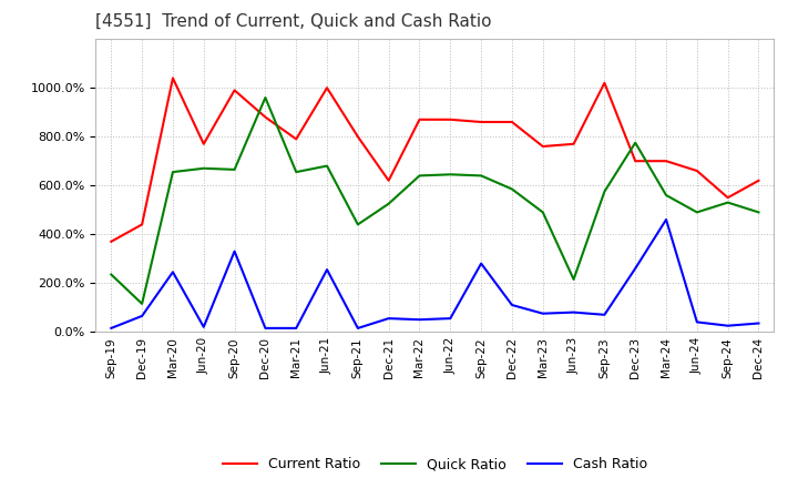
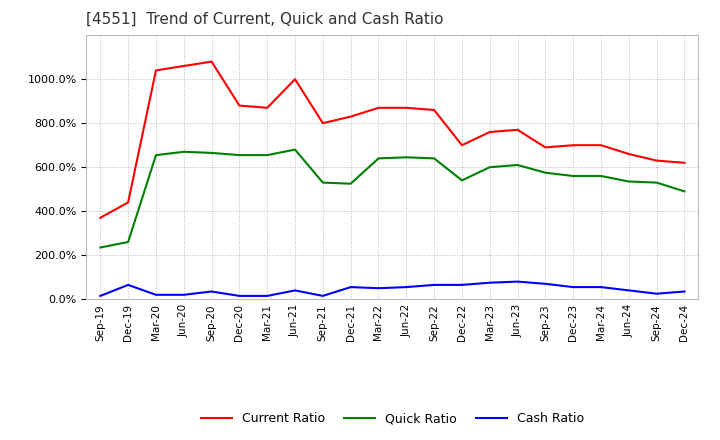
Quick Ratio/Dec-19: 115% -> 260%
Cash Ratio/Mar-20: 245% -> 20%
Current Ratio/Jun-20: 770% -> 1060%
Current Ratio/Sep-20: 990% -> 1080%
Cash Ratio/Sep-20: 330% -> 35%
Quick Ratio/Dec-20: 960% -> 655%
Current Ratio/Mar-21: 790% -> 870%
Cash Ratio/Jun-21: 255% -> 40%
Quick Ratio/Sep-21: 440% -> 530%
Current Ratio/Dec-21: 620% -> 830%
Cash Ratio/Sep-22: 280% -> 65%
Current Ratio/Dec-22: 860% -> 700%
Quick Ratio/Dec-22: 585% -> 540%
Cash Ratio/Dec-22: 110% -> 65%
Quick Ratio/Mar-23: 490% -> 600%
Quick Ratio/Jun-23: 215% -> 610%
Current Ratio/Sep-23: 1020% -> 690%
Quick Ratio/Dec-23: 775% -> 560%
Cash Ratio/Dec-23: 260% -> 55%
Cash Ratio/Mar-24: 460% -> 55%
Quick Ratio/Jun-24: 490% -> 535%
Current Ratio/Sep-24: 550% -> 630%
